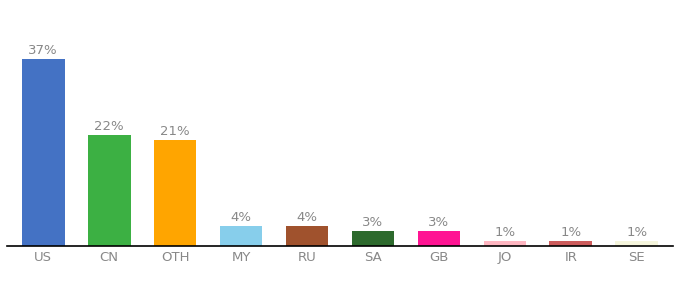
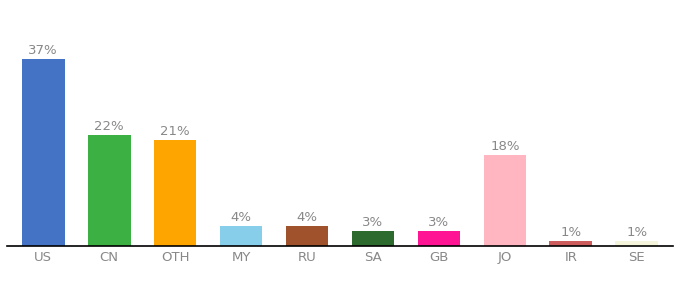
JO: 1% -> 18%
